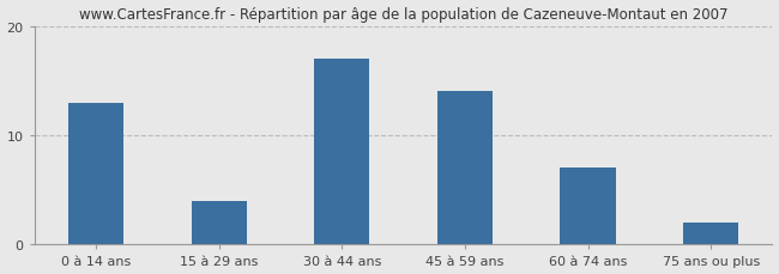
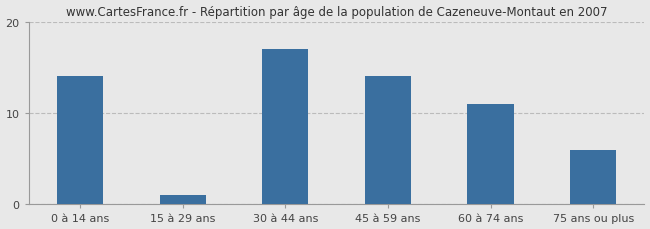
0 à 14 ans: 13 -> 14
15 à 29 ans: 4 -> 1
60 à 74 ans: 7 -> 11
75 ans ou plus: 2 -> 6
